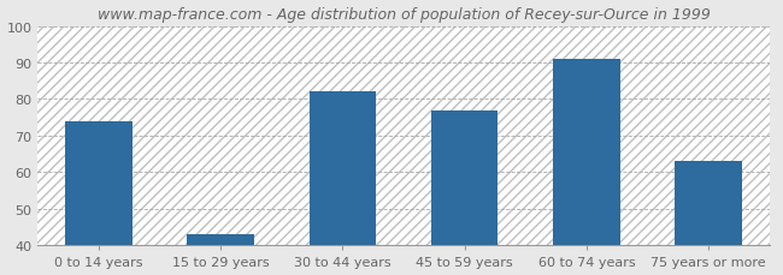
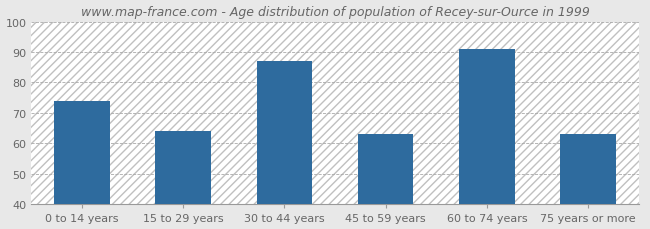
15 to 29 years: 43 -> 64
30 to 44 years: 82 -> 87
45 to 59 years: 77 -> 63
